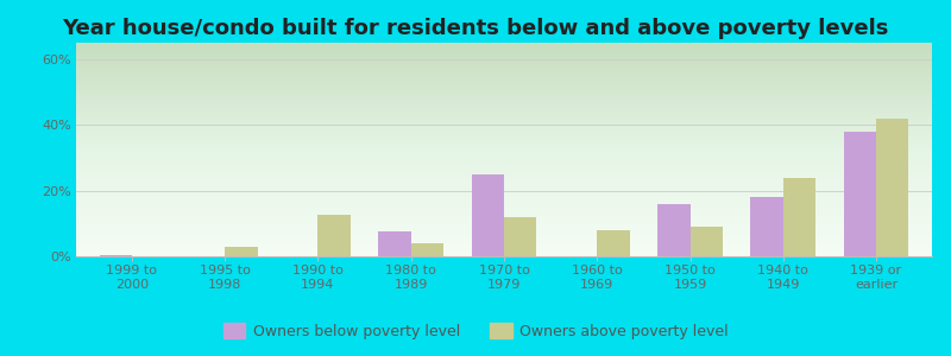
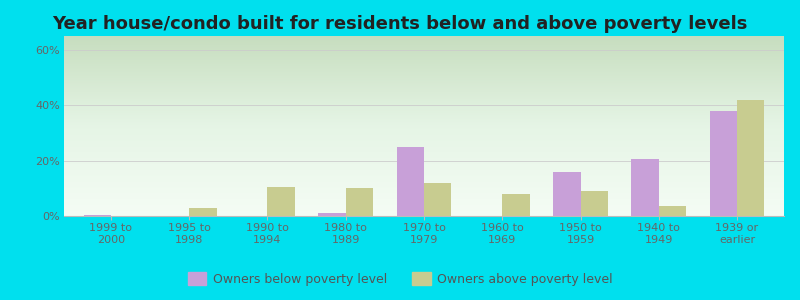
Owners above poverty level/1990 to 1994: 12.5% -> 10.5%
Owners below poverty level/1980 to 1989: 7.5% -> 1.0%
Owners above poverty level/1980 to 1989: 4.0% -> 10.0%
Owners below poverty level/1940 to 1949: 18.0% -> 20.5%
Owners above poverty level/1940 to 1949: 24.0% -> 3.5%
